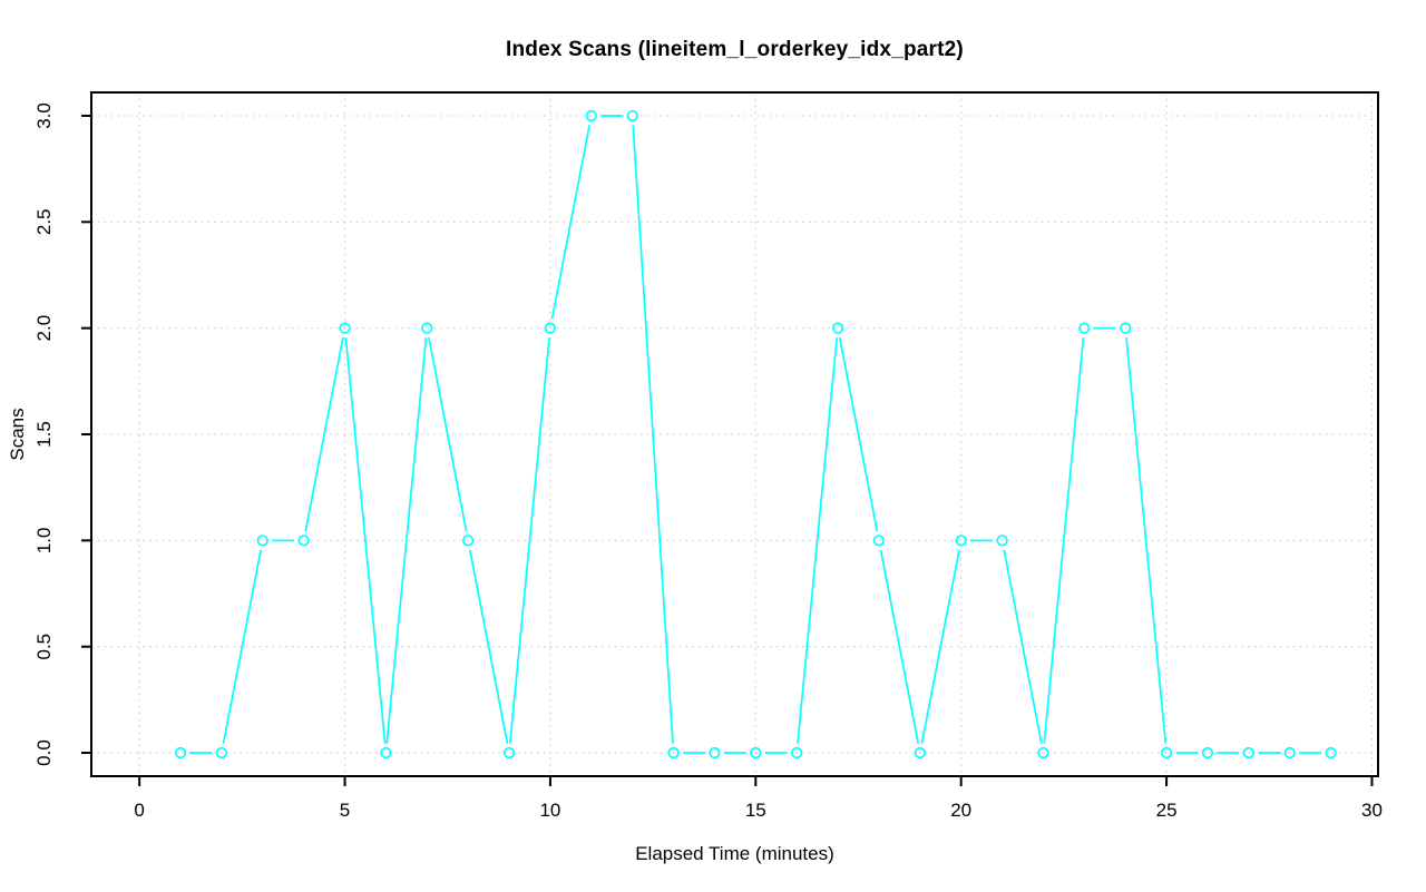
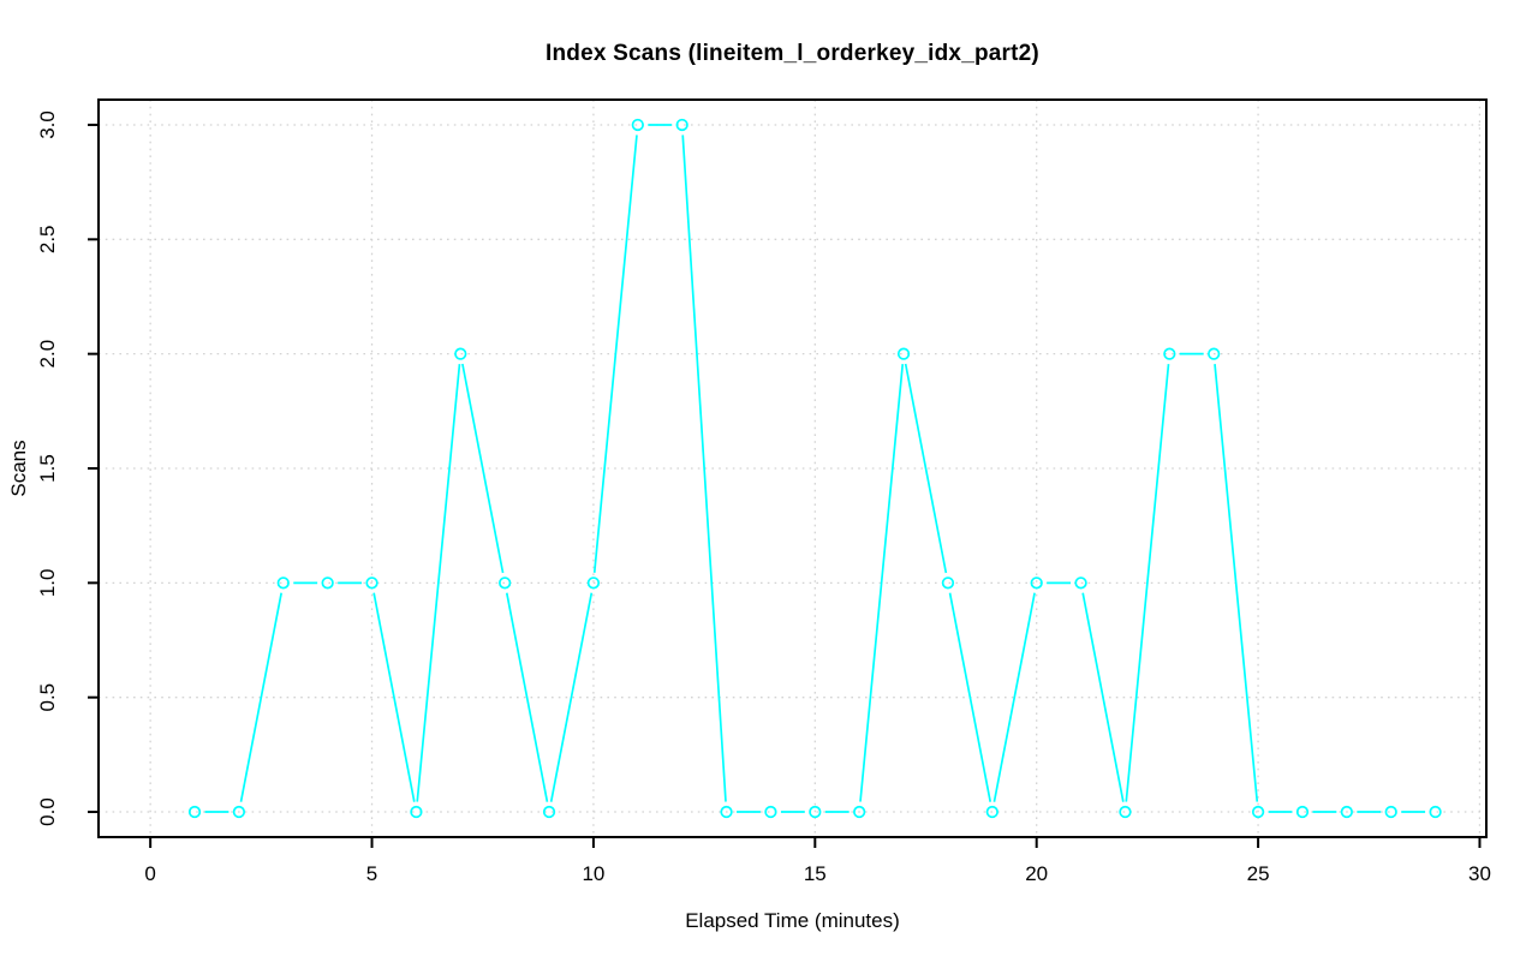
5: 2 -> 1
10: 2 -> 1
